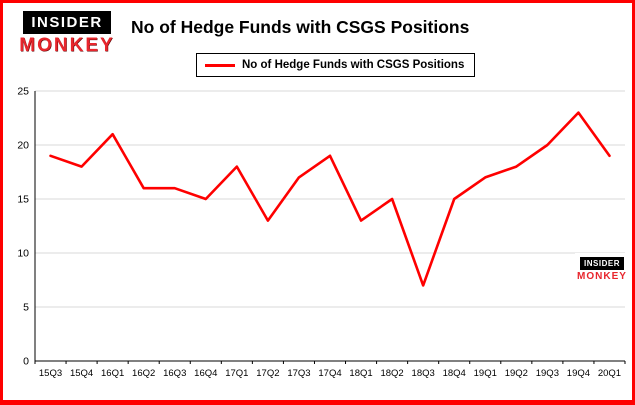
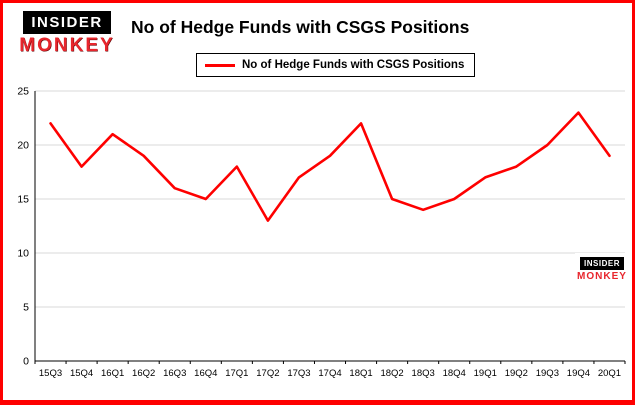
15Q3: 19 -> 22
16Q2: 16 -> 19
18Q1: 13 -> 22
18Q3: 7 -> 14
